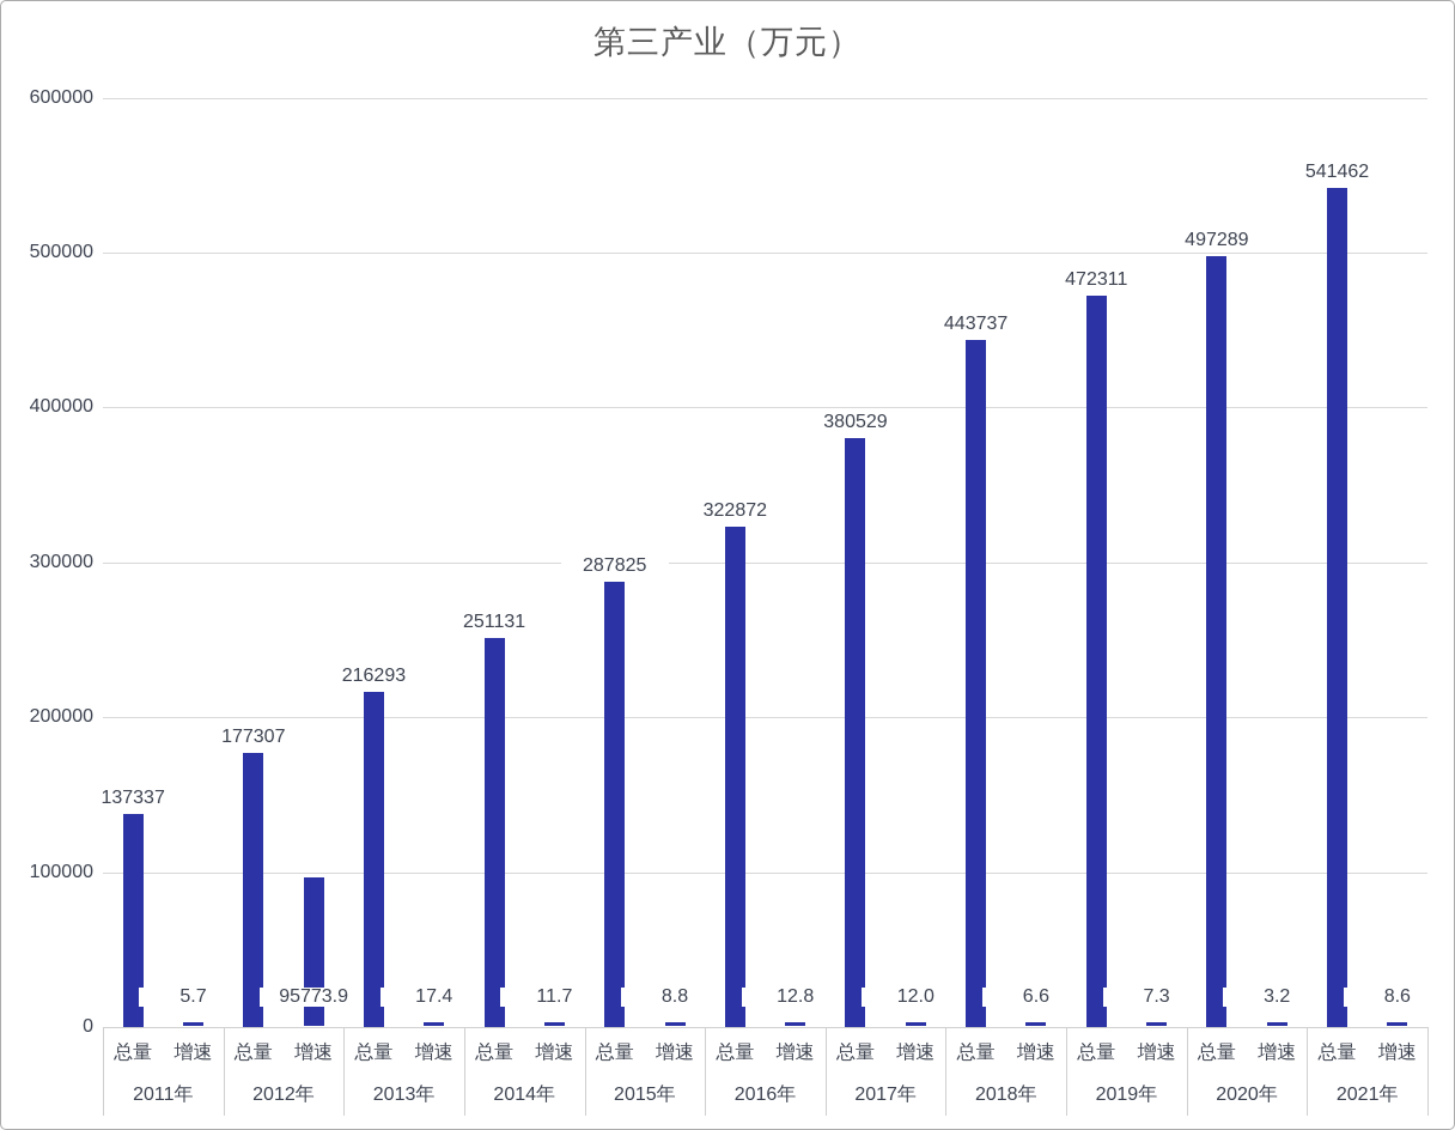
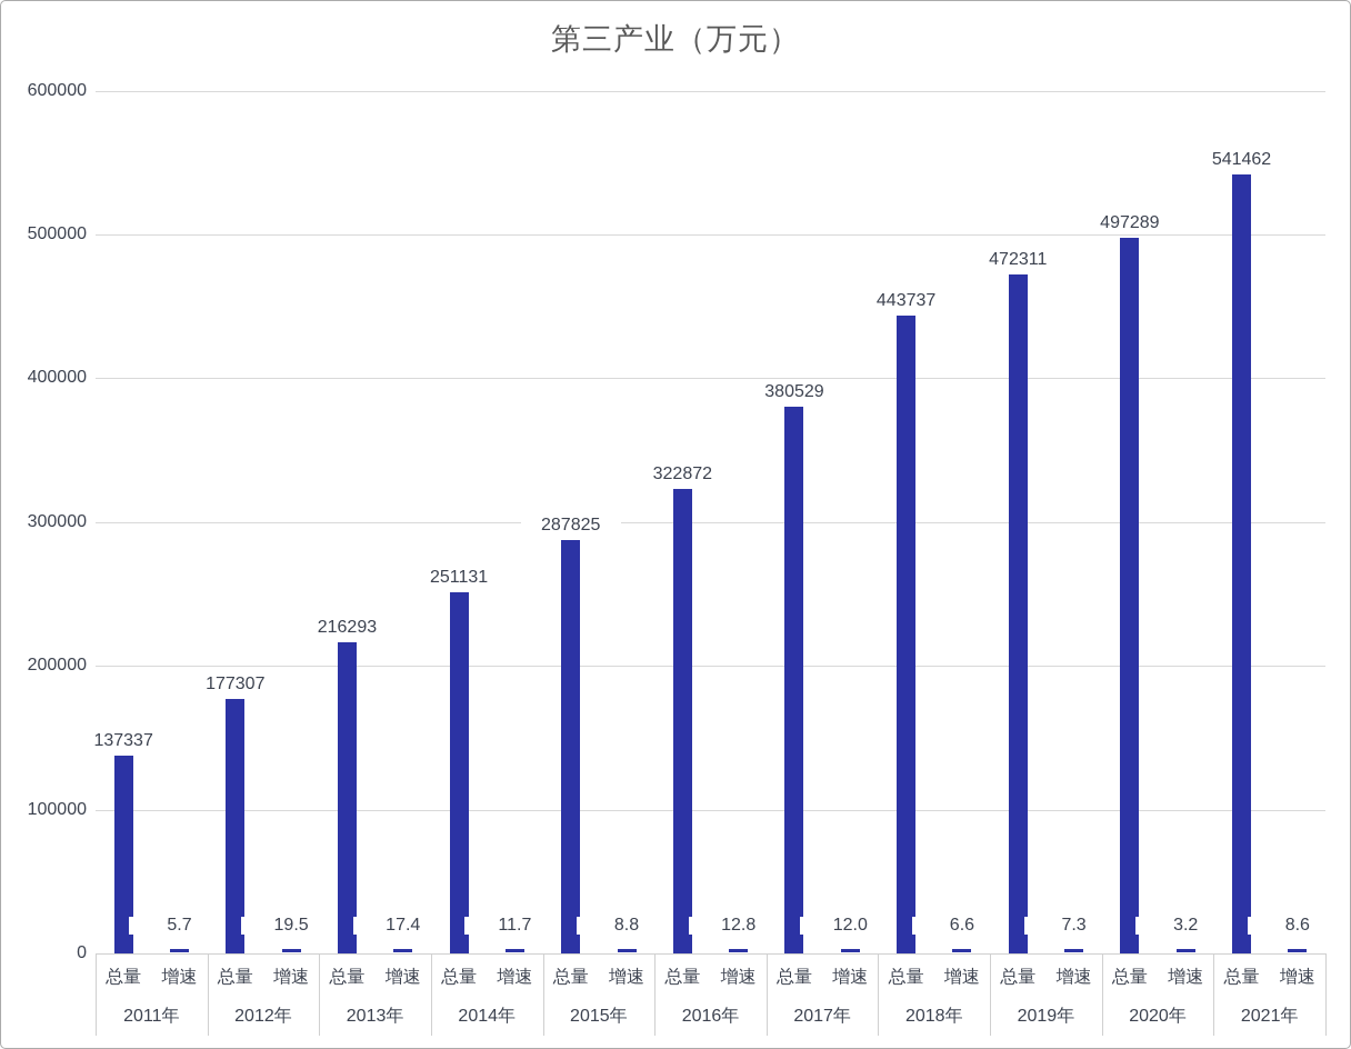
增速/2012年: 95773.9 -> 19.5
